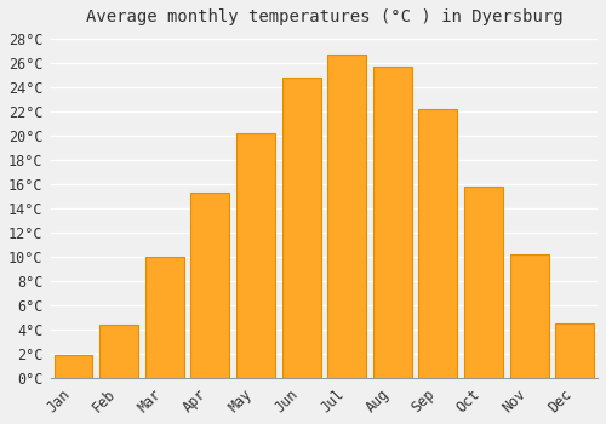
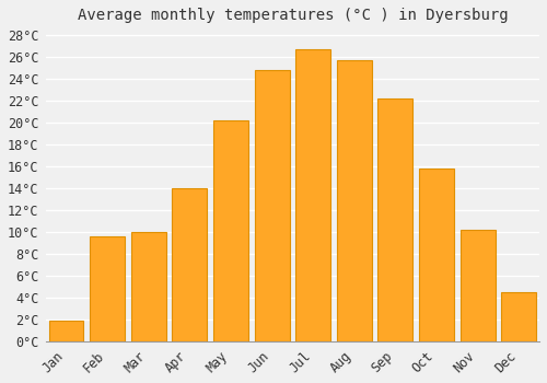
Feb: 4.4°C -> 9.6°C
Apr: 15.3°C -> 14.0°C
